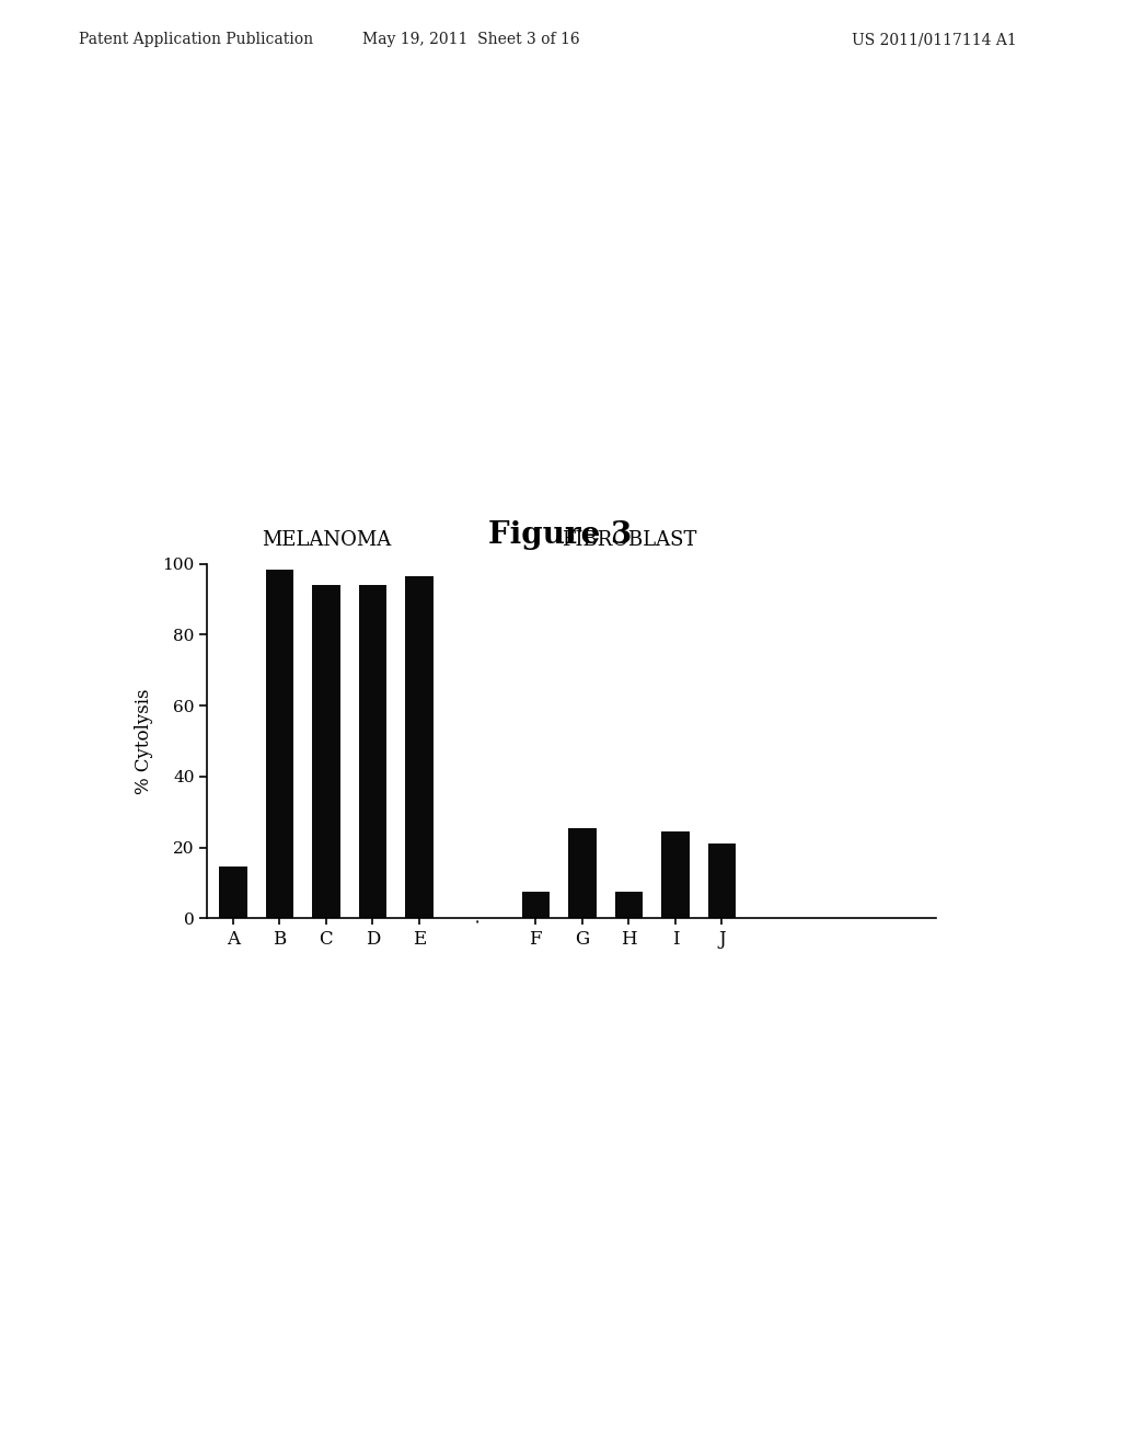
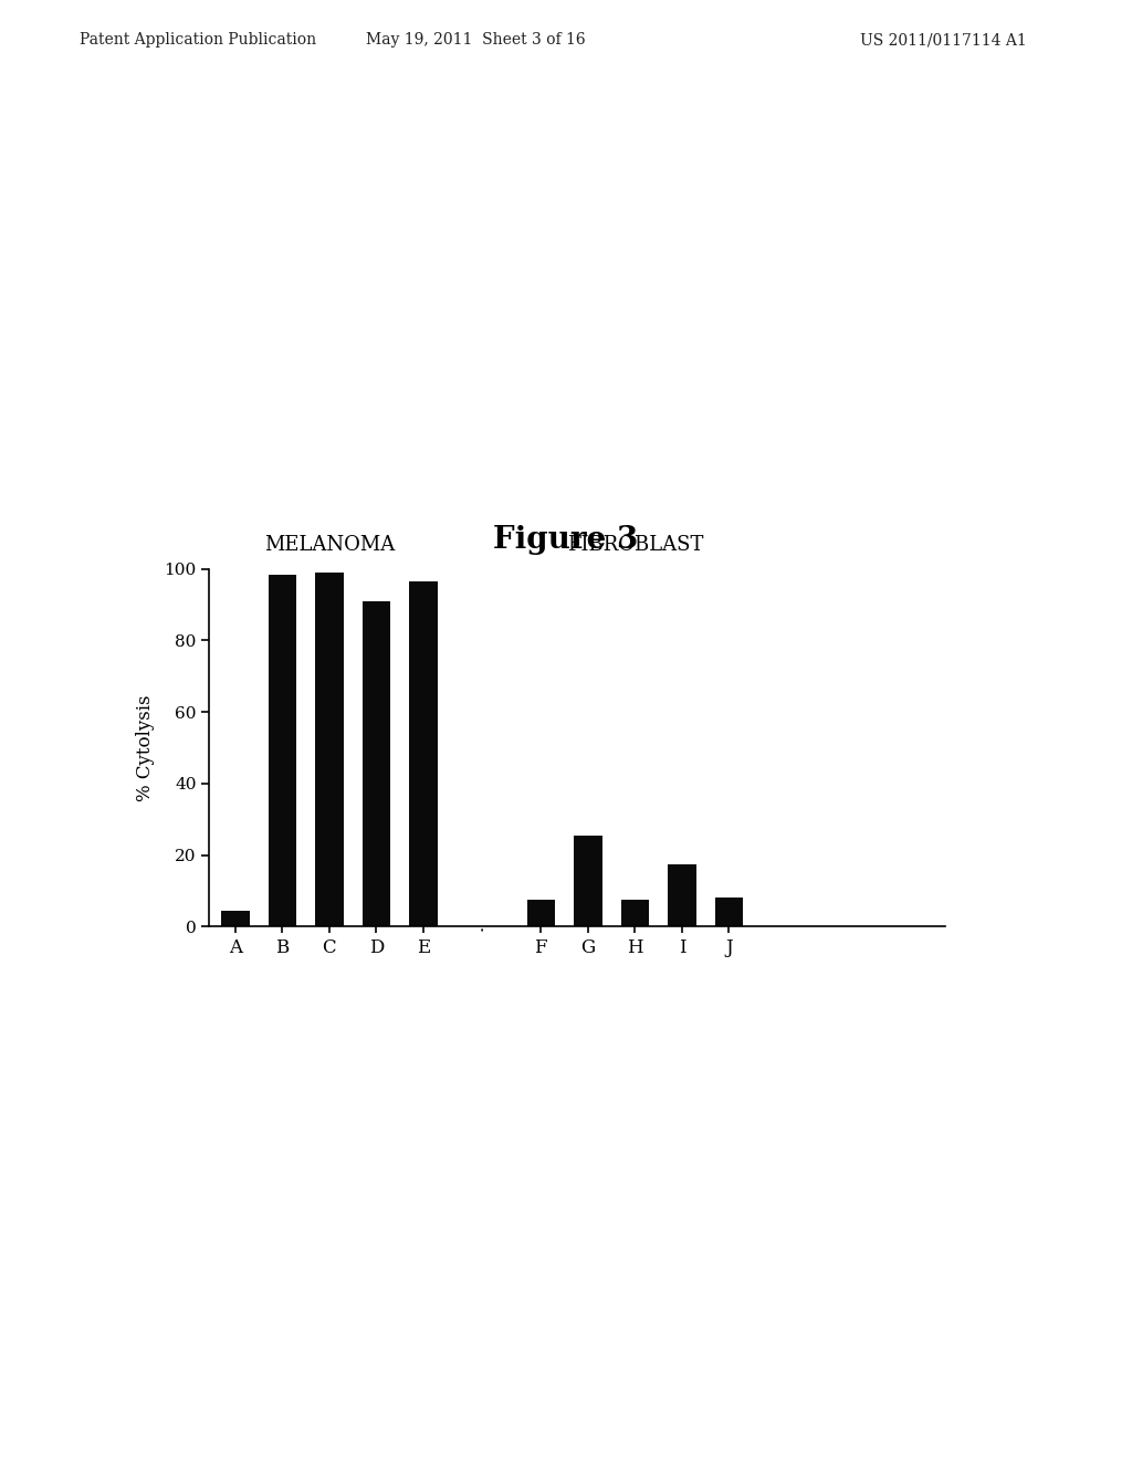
A: 14.5 -> 4.5
C: 94.0 -> 99.0
D: 94.0 -> 91.0
I: 24.5 -> 17.5
J: 21.0 -> 8.0
